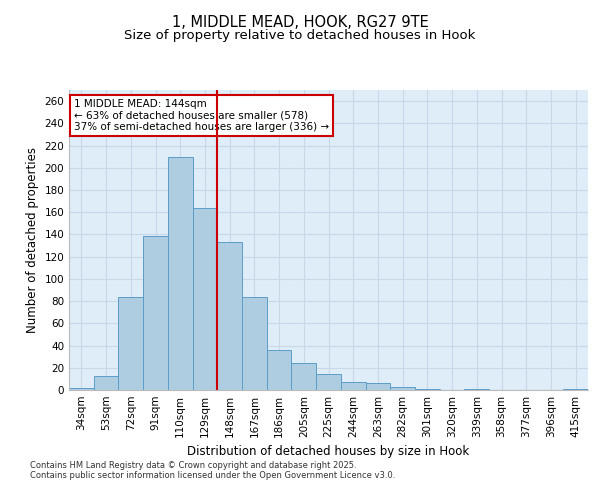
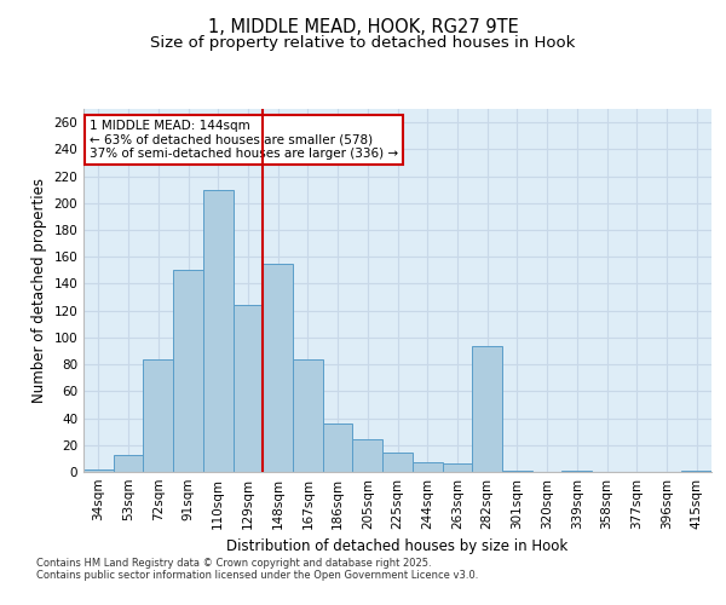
91sqm: 139 -> 150
129sqm: 164 -> 124
148sqm: 133 -> 155
282sqm: 3 -> 94
